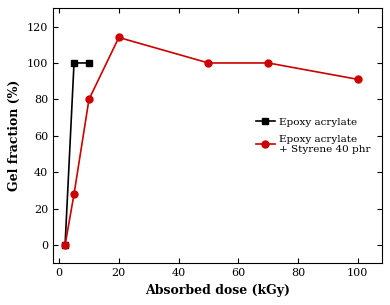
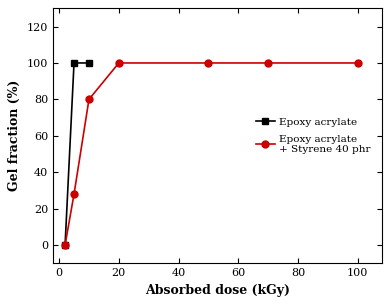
Epoxy acrylate + Styrene 40 phr/20: 114 -> 100
Epoxy acrylate + Styrene 40 phr/100: 91 -> 100
